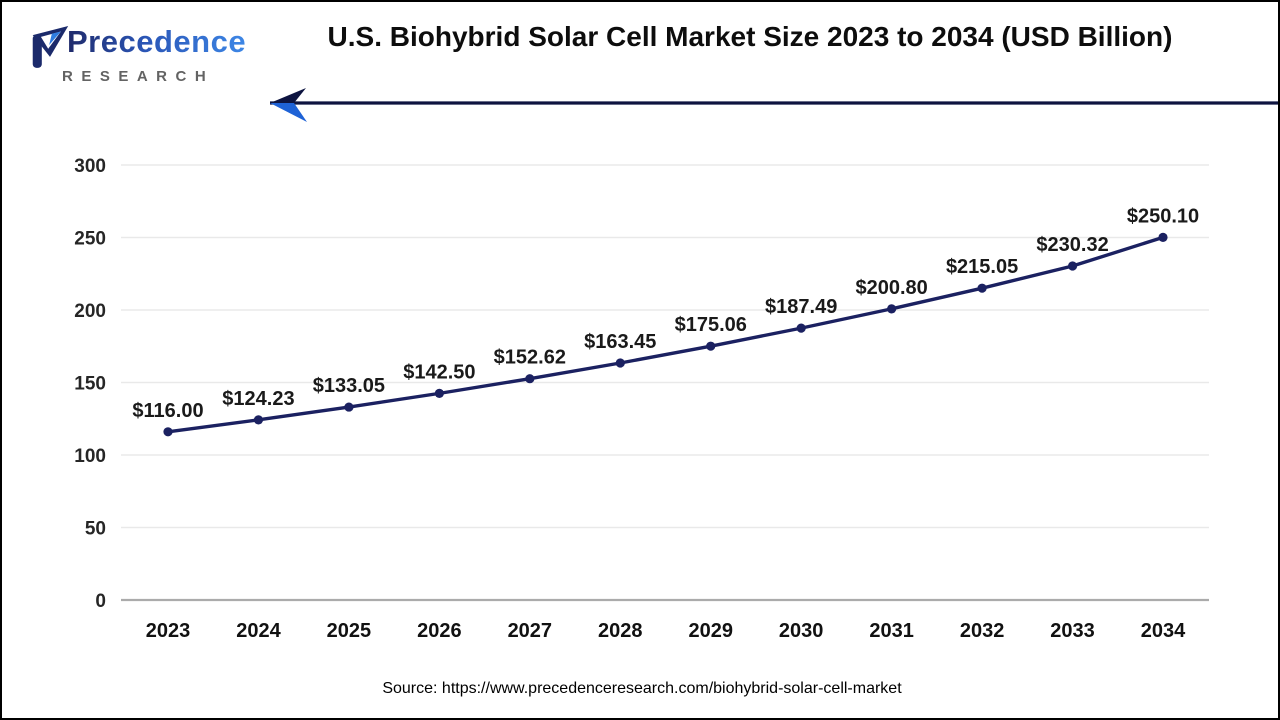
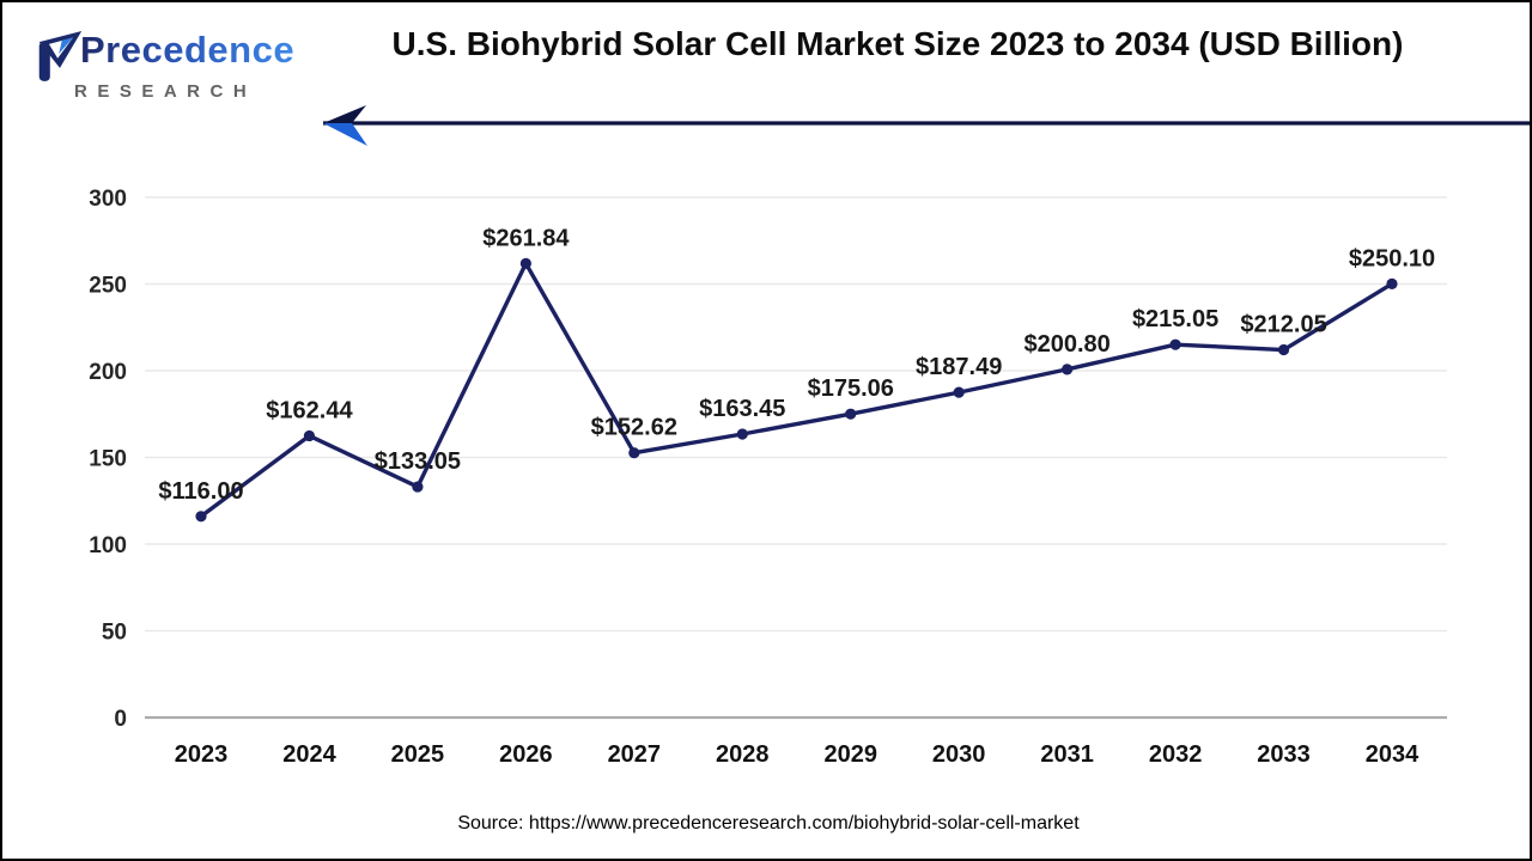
2024: $124.23 -> $162.44
2026: $142.50 -> $261.84
2033: $230.32 -> $212.05
